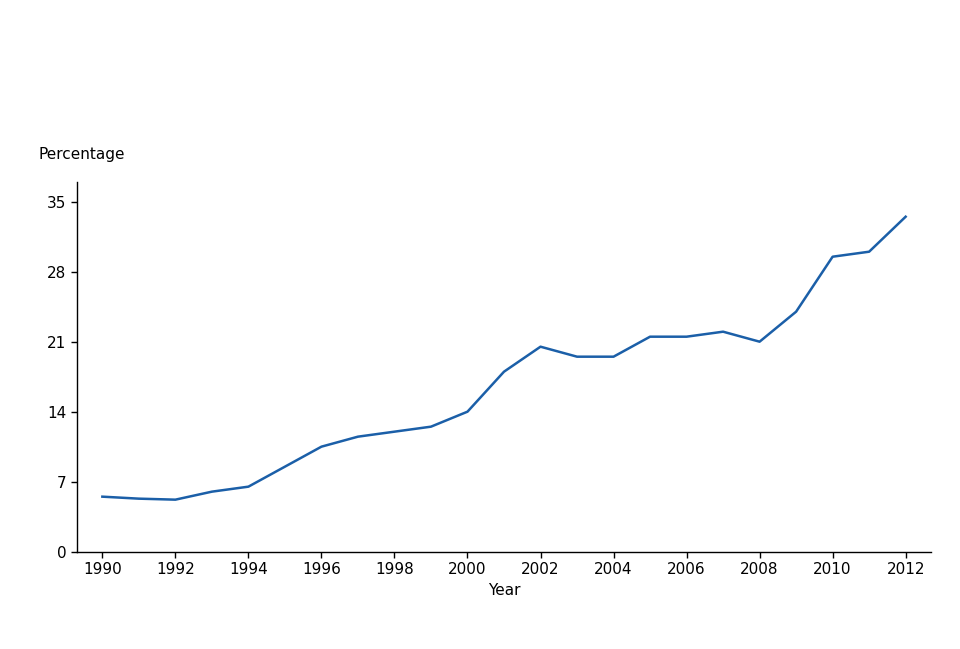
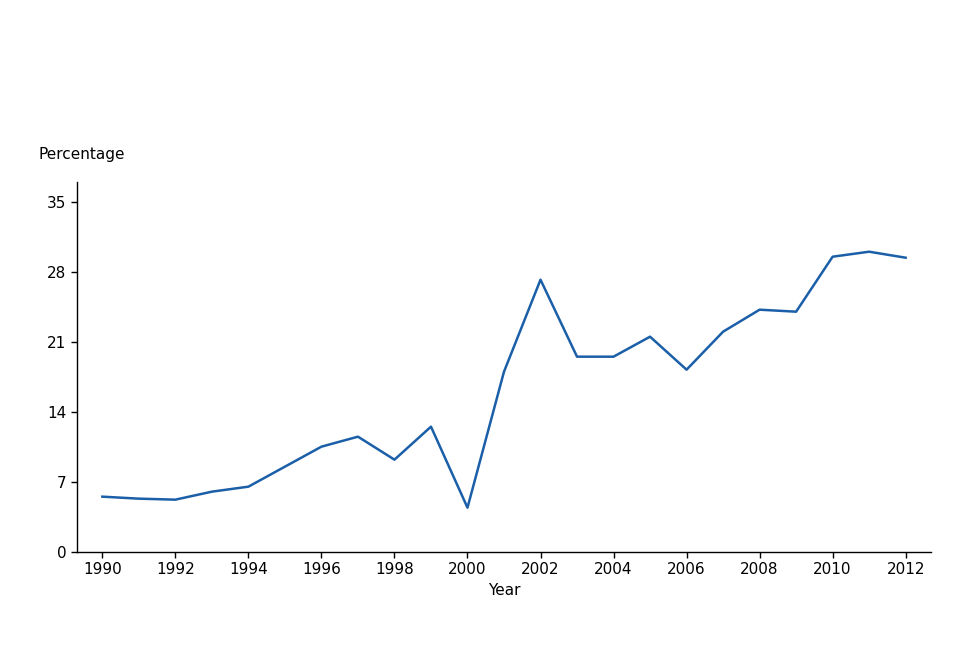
1998: 12.0 -> 9.2
2000: 14.0 -> 4.4
2002: 20.5 -> 27.2
2006: 21.5 -> 18.2
2008: 21.0 -> 24.2
2012: 33.5 -> 29.4
